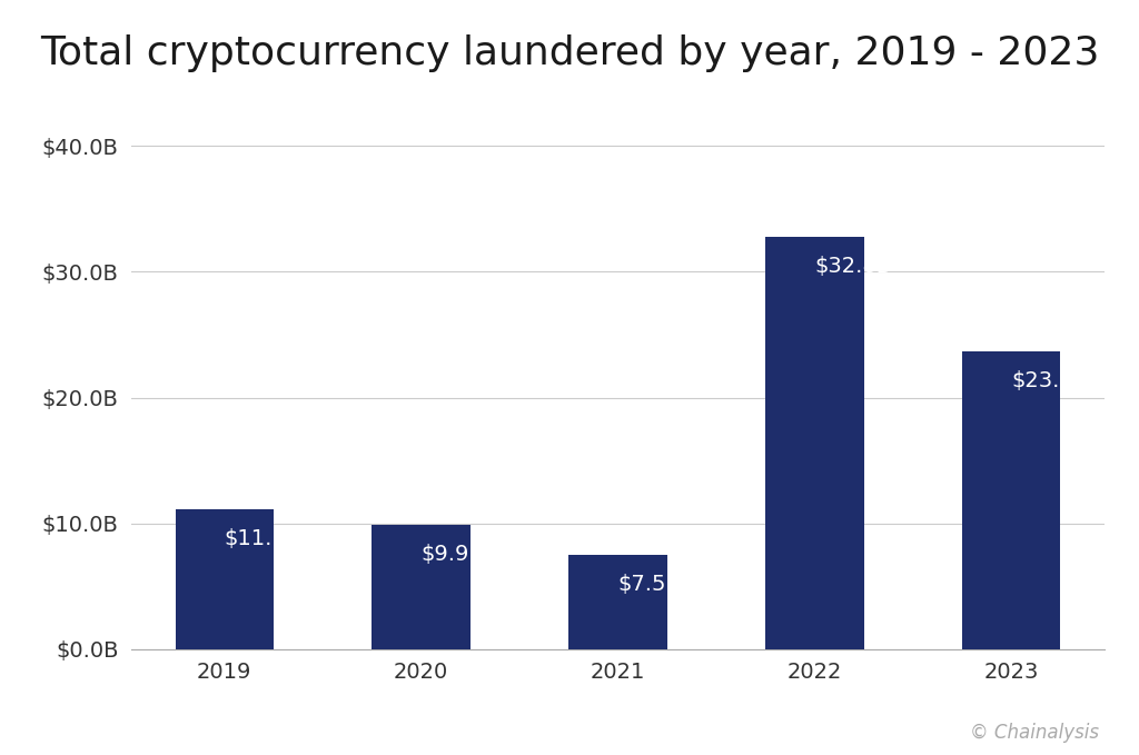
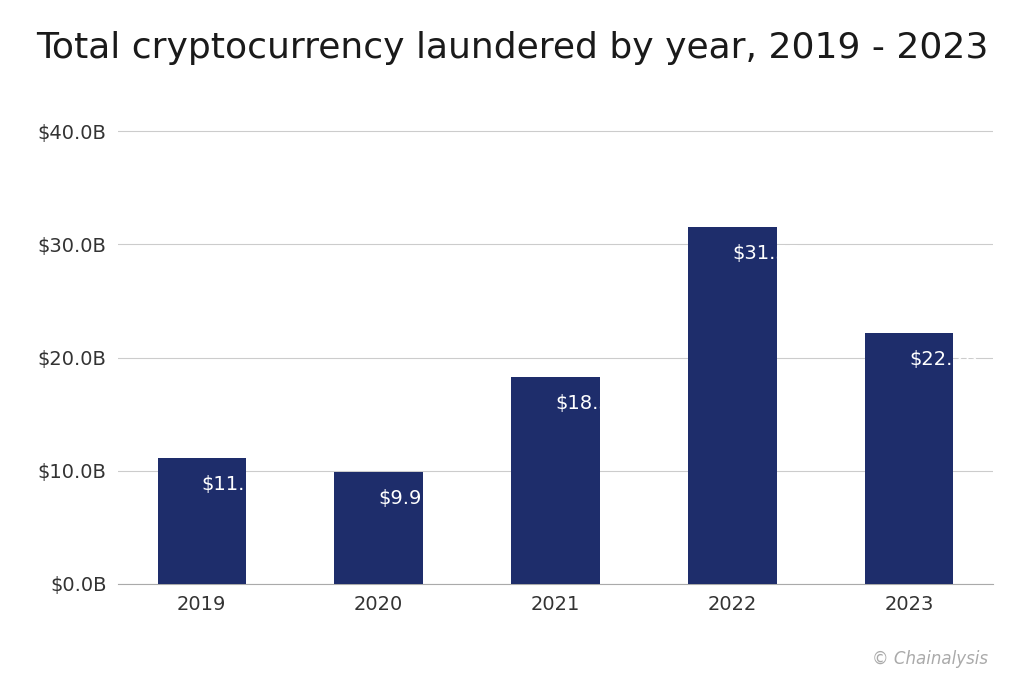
2021: $7.5B -> $18.3B
2022: $32.8B -> $31.5B
2023: $23.7B -> $22.2B
